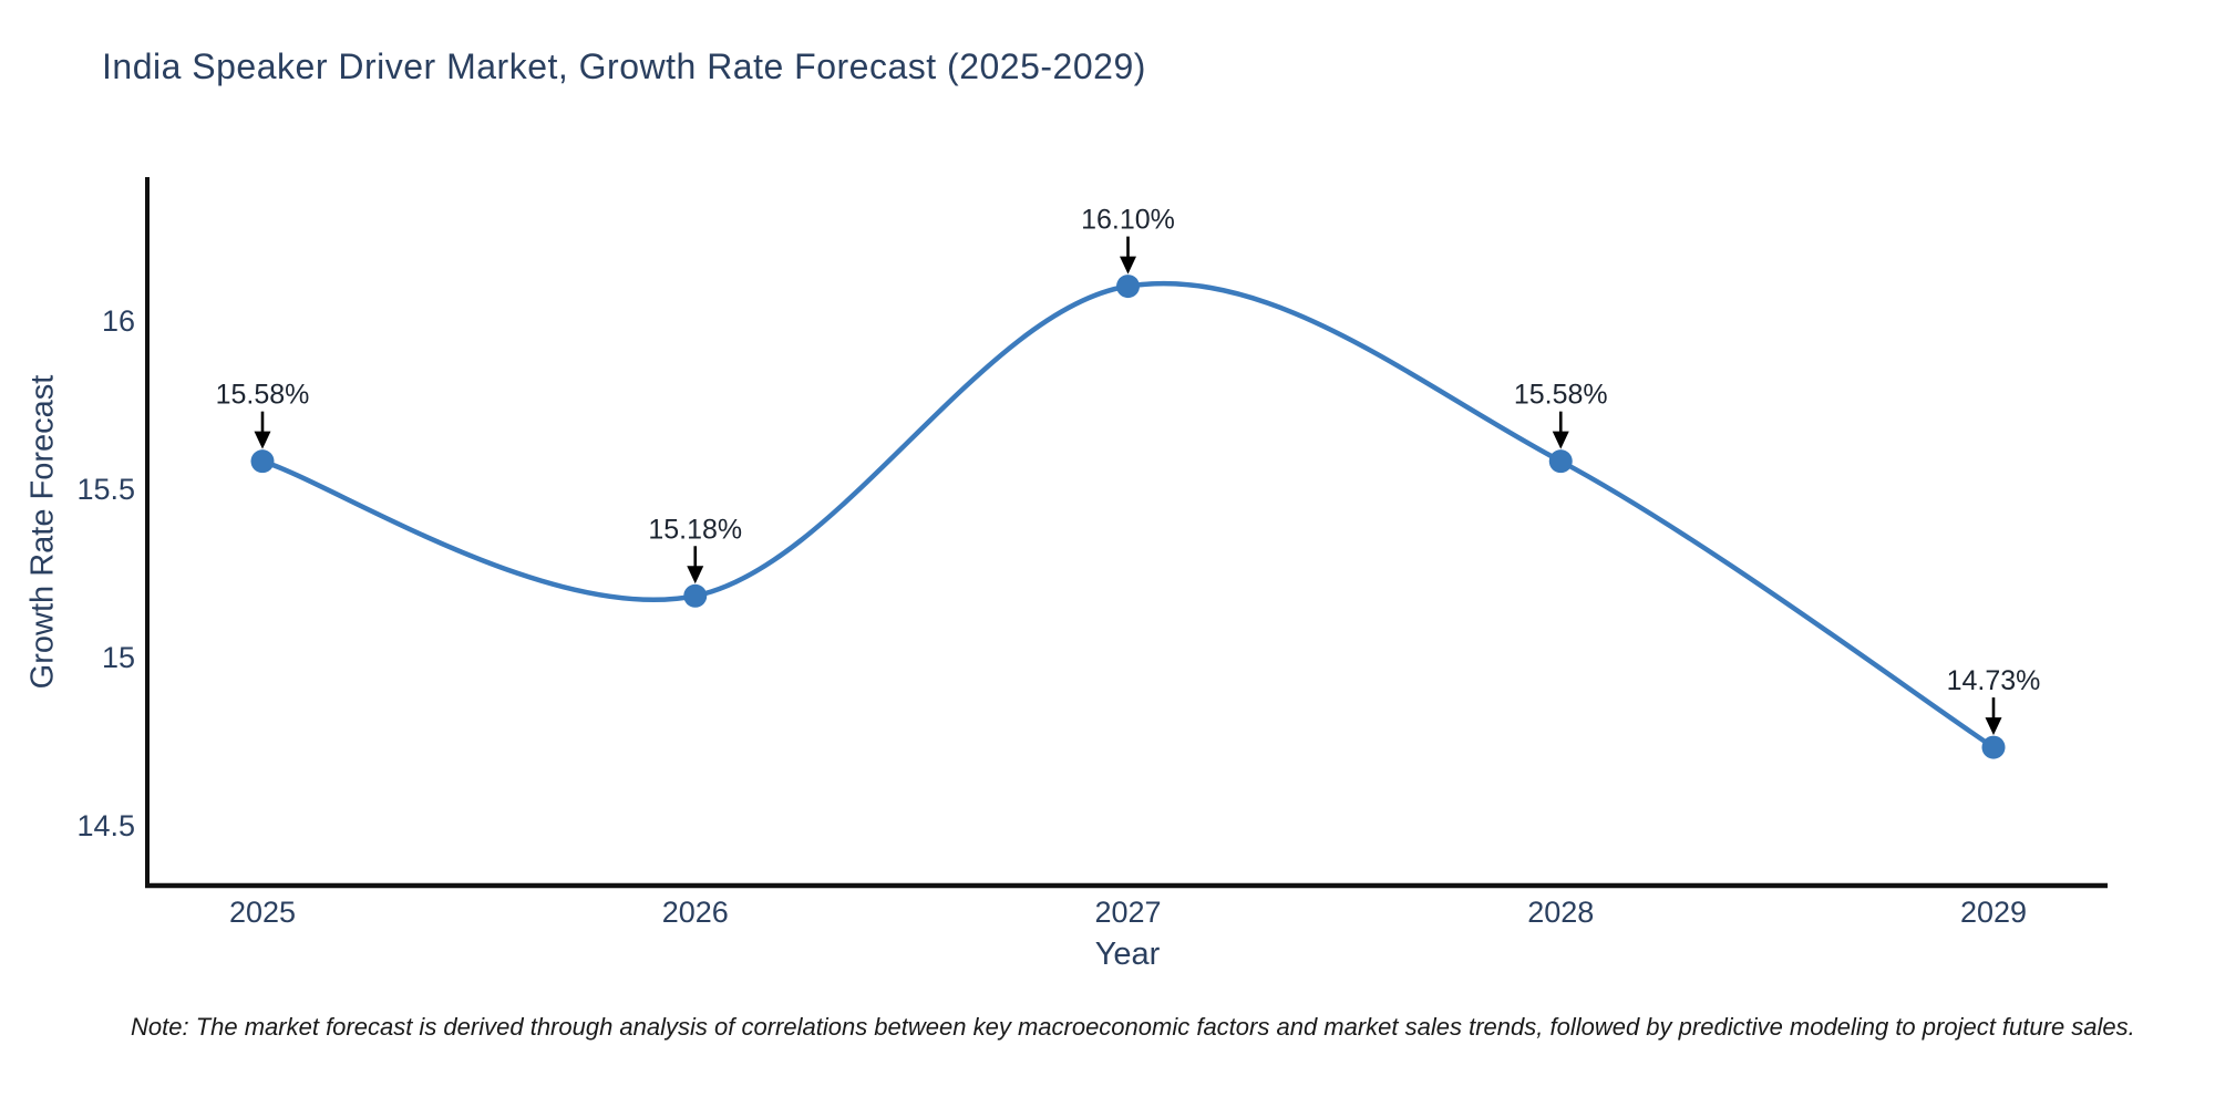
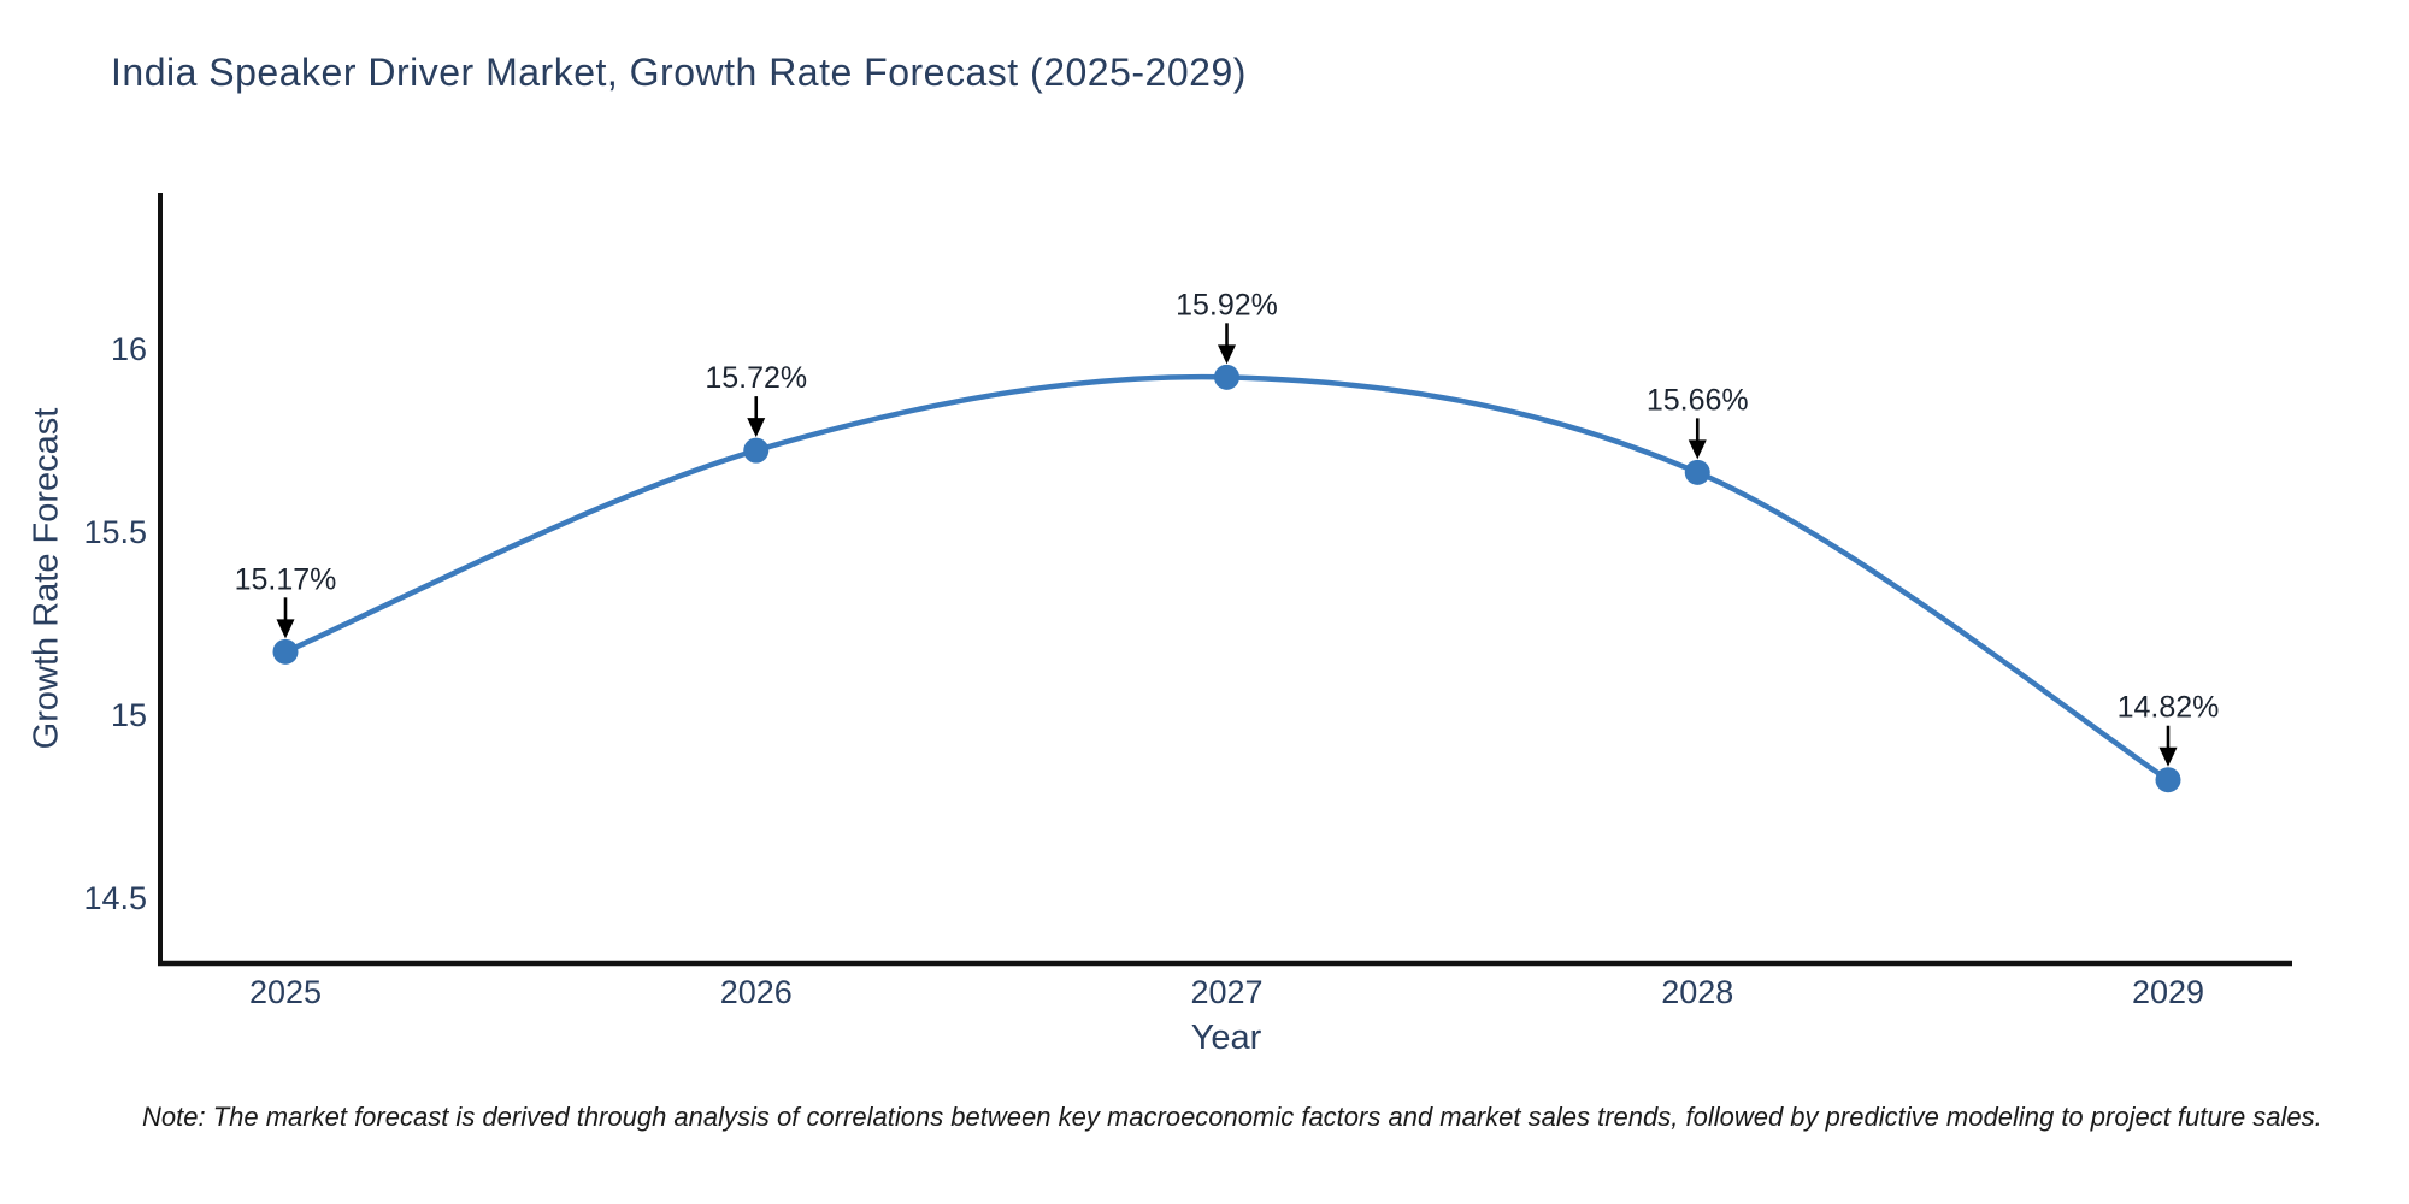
2025: 15.58% -> 15.17%
2026: 15.18% -> 15.72%
2027: 16.10% -> 15.92%
2028: 15.58% -> 15.66%
2029: 14.73% -> 14.82%
